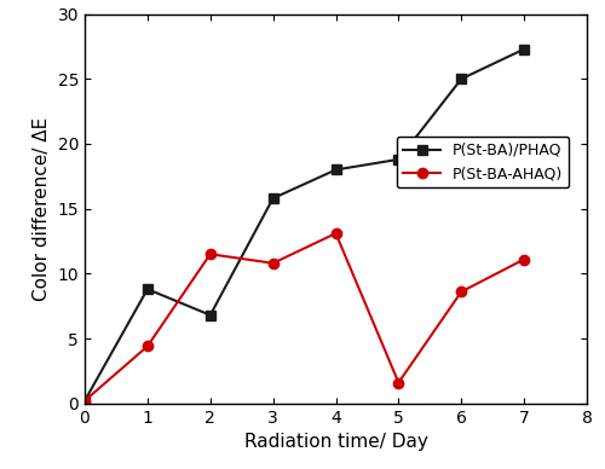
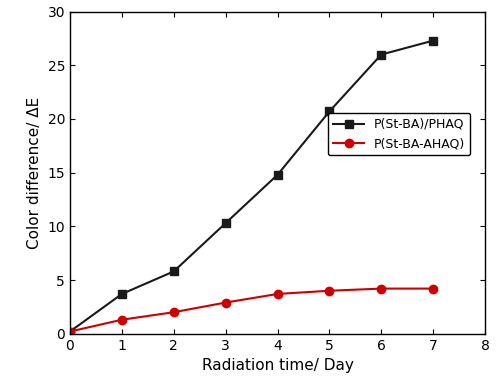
P(St-BA)/PHAQ/1: 8.8 -> 3.7
P(St-BA-AHAQ)/1: 4.4 -> 1.3
P(St-BA)/PHAQ/2: 6.8 -> 5.8
P(St-BA-AHAQ)/2: 11.5 -> 2.0
P(St-BA)/PHAQ/3: 15.8 -> 10.3
P(St-BA-AHAQ)/3: 10.8 -> 2.9
P(St-BA)/PHAQ/4: 18.0 -> 14.8
P(St-BA-AHAQ)/4: 13.1 -> 3.7
P(St-BA)/PHAQ/5: 18.8 -> 20.7
P(St-BA-AHAQ)/5: 1.6 -> 4.0
P(St-BA)/PHAQ/6: 25.0 -> 26.0
P(St-BA-AHAQ)/6: 8.6 -> 4.2
P(St-BA-AHAQ)/7: 11.1 -> 4.2
